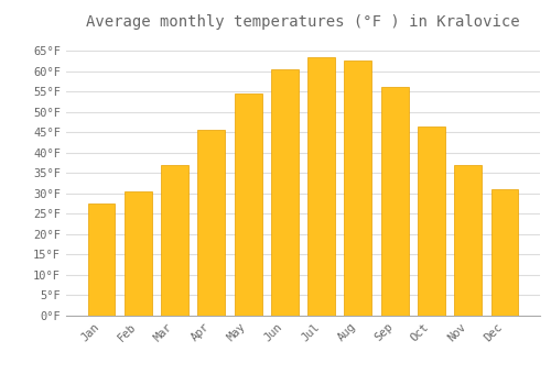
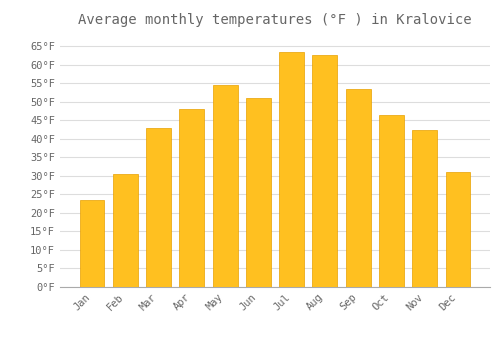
Jan: 27.5°F -> 23.5°F
Mar: 37.0°F -> 43.0°F
Apr: 45.5°F -> 48.0°F
Jun: 60.5°F -> 51.0°F
Sep: 56.0°F -> 53.5°F
Nov: 37.0°F -> 42.5°F
